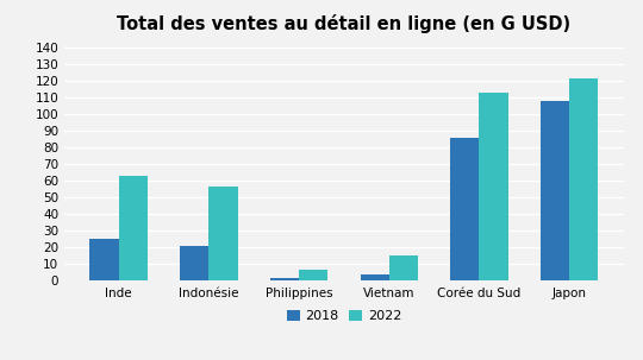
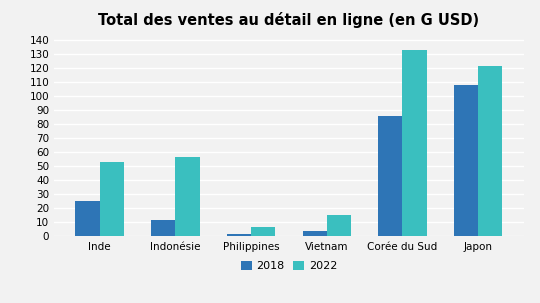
2022/Inde: 63 -> 53
2018/Indonésie: 21 -> 12
2022/Corée du Sud: 113 -> 133
